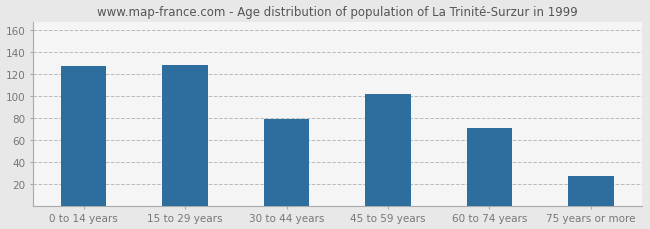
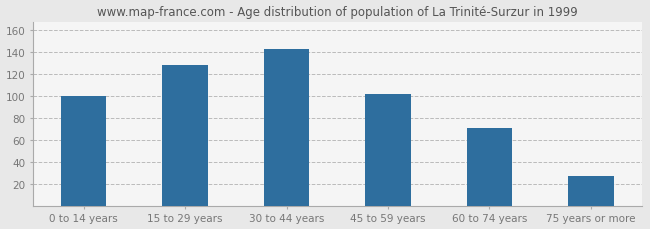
0 to 14 years: 127 -> 100
30 to 44 years: 79 -> 143
